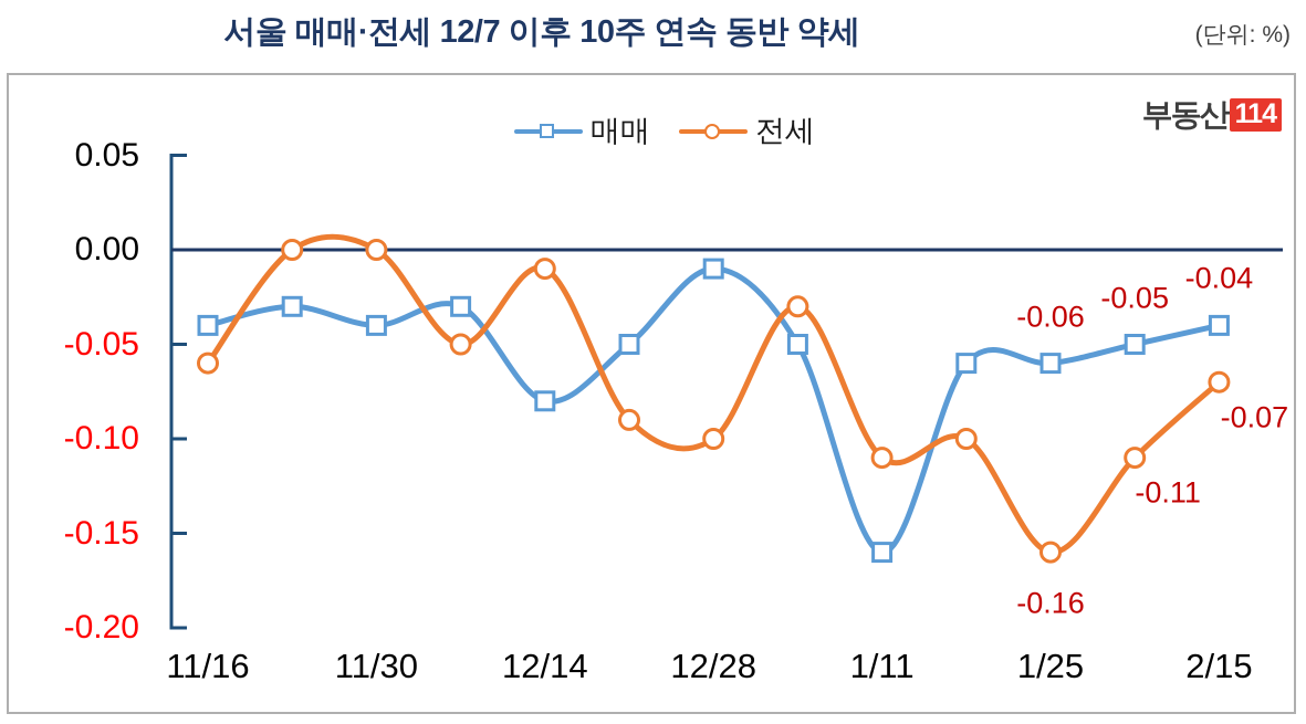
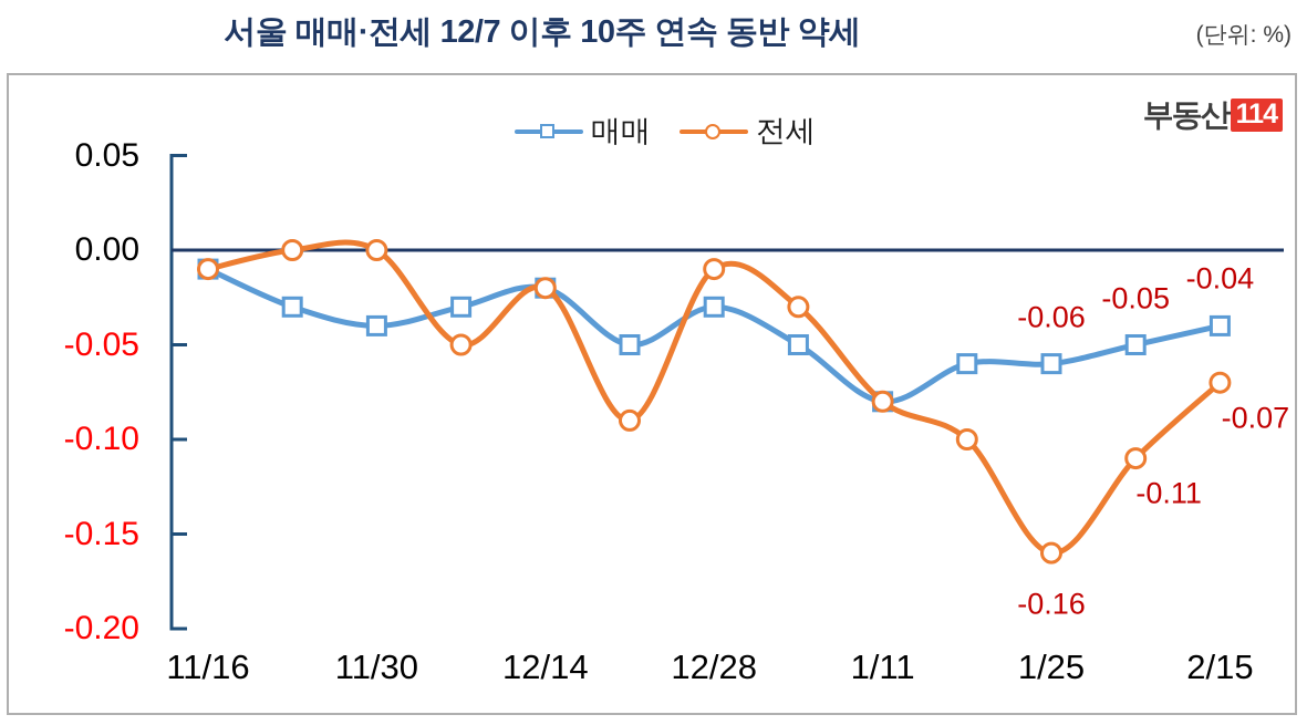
매매/11/16: -0.04 -> -0.01
전세/11/16: -0.06 -> -0.01
매매/12/14: -0.08 -> -0.02
전세/12/14: -0.01 -> -0.02
매매/12/28: -0.01 -> -0.03
전세/12/28: -0.10 -> -0.01
매매/1/11: -0.16 -> -0.08
전세/1/11: -0.11 -> -0.08
